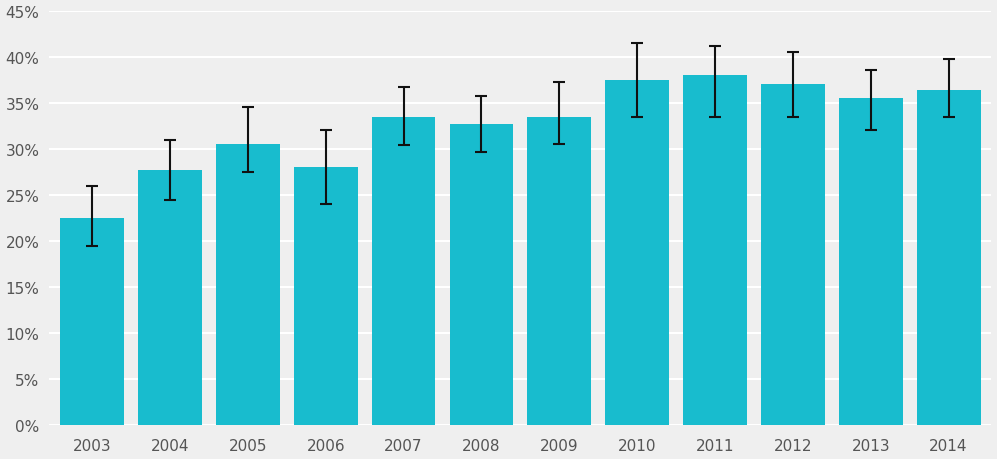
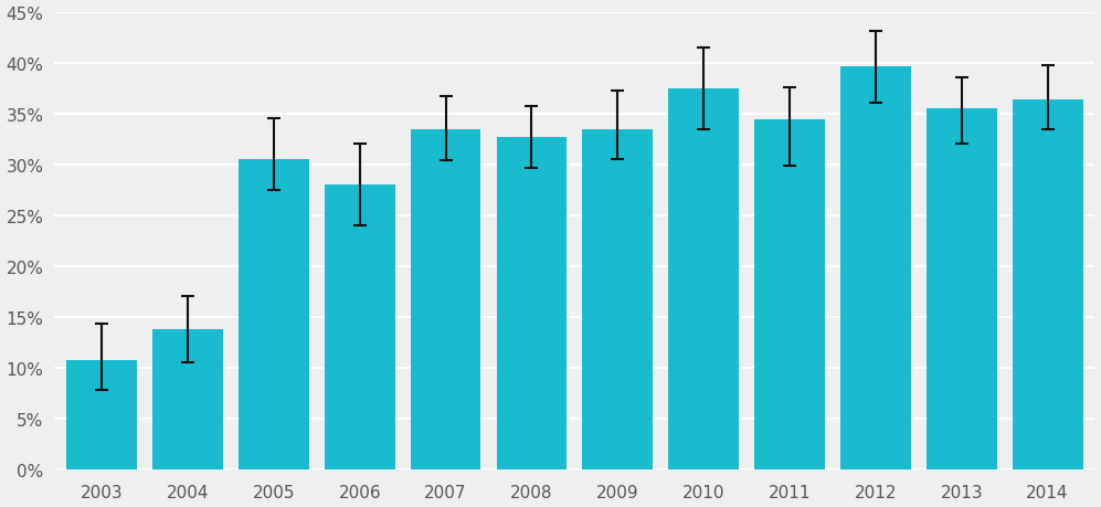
2003: 22.5% -> 10.8%
2004: 27.7% -> 13.8%
2011: 38.0% -> 34.4%
2012: 37.0% -> 39.6%
